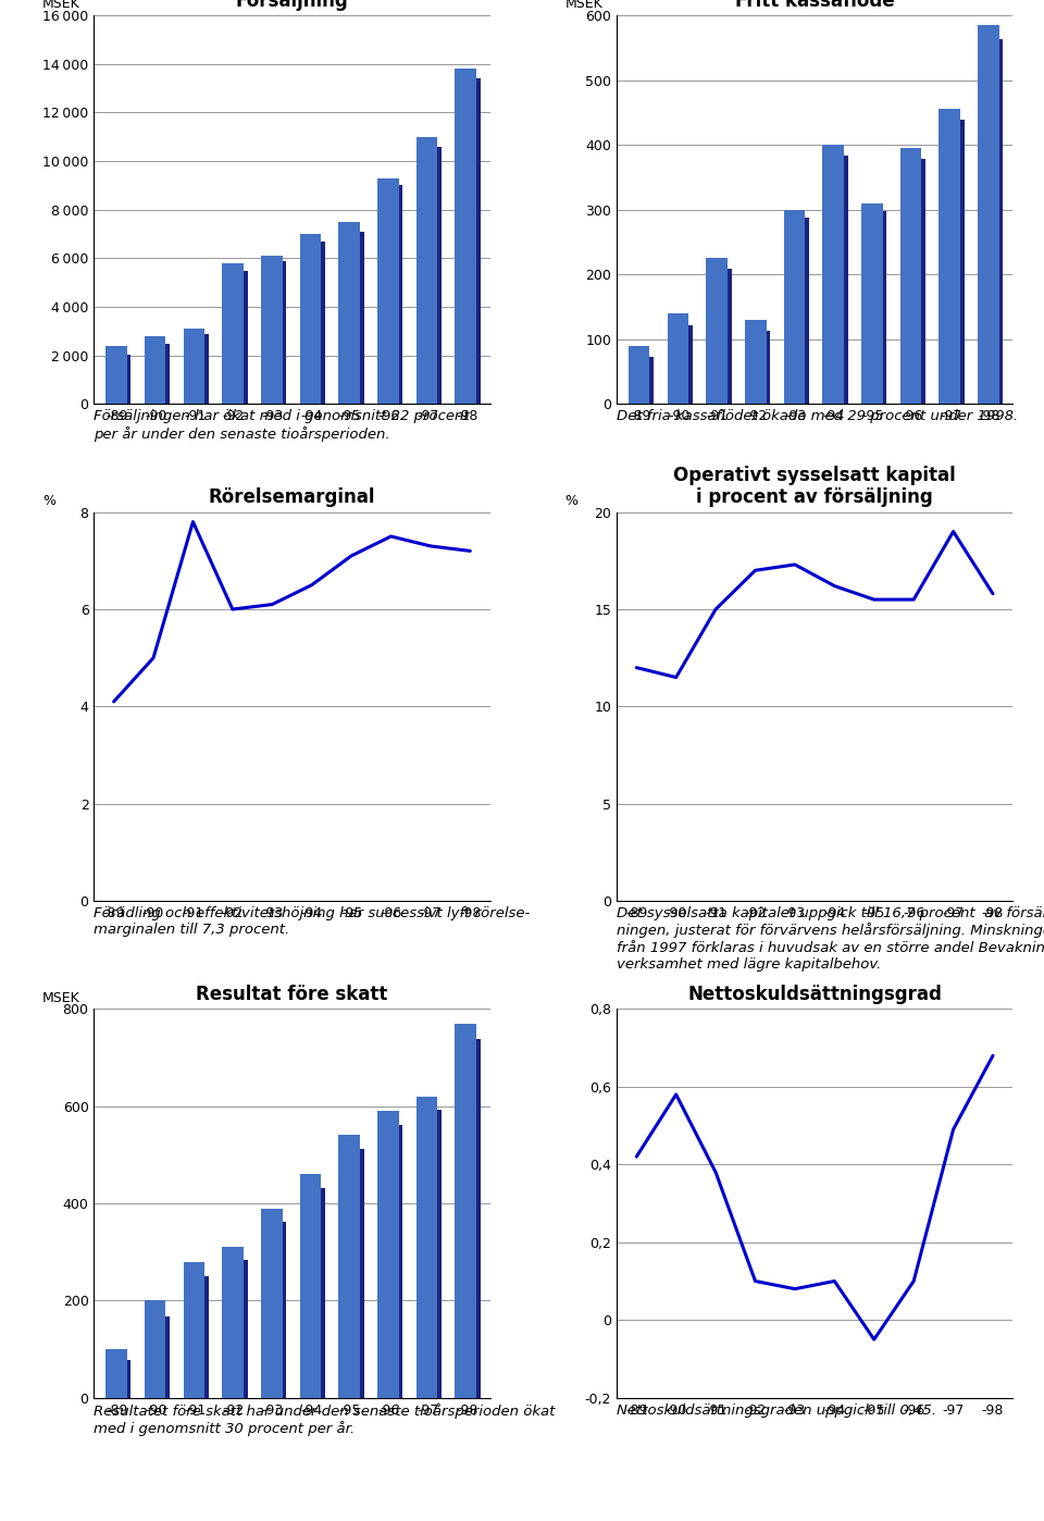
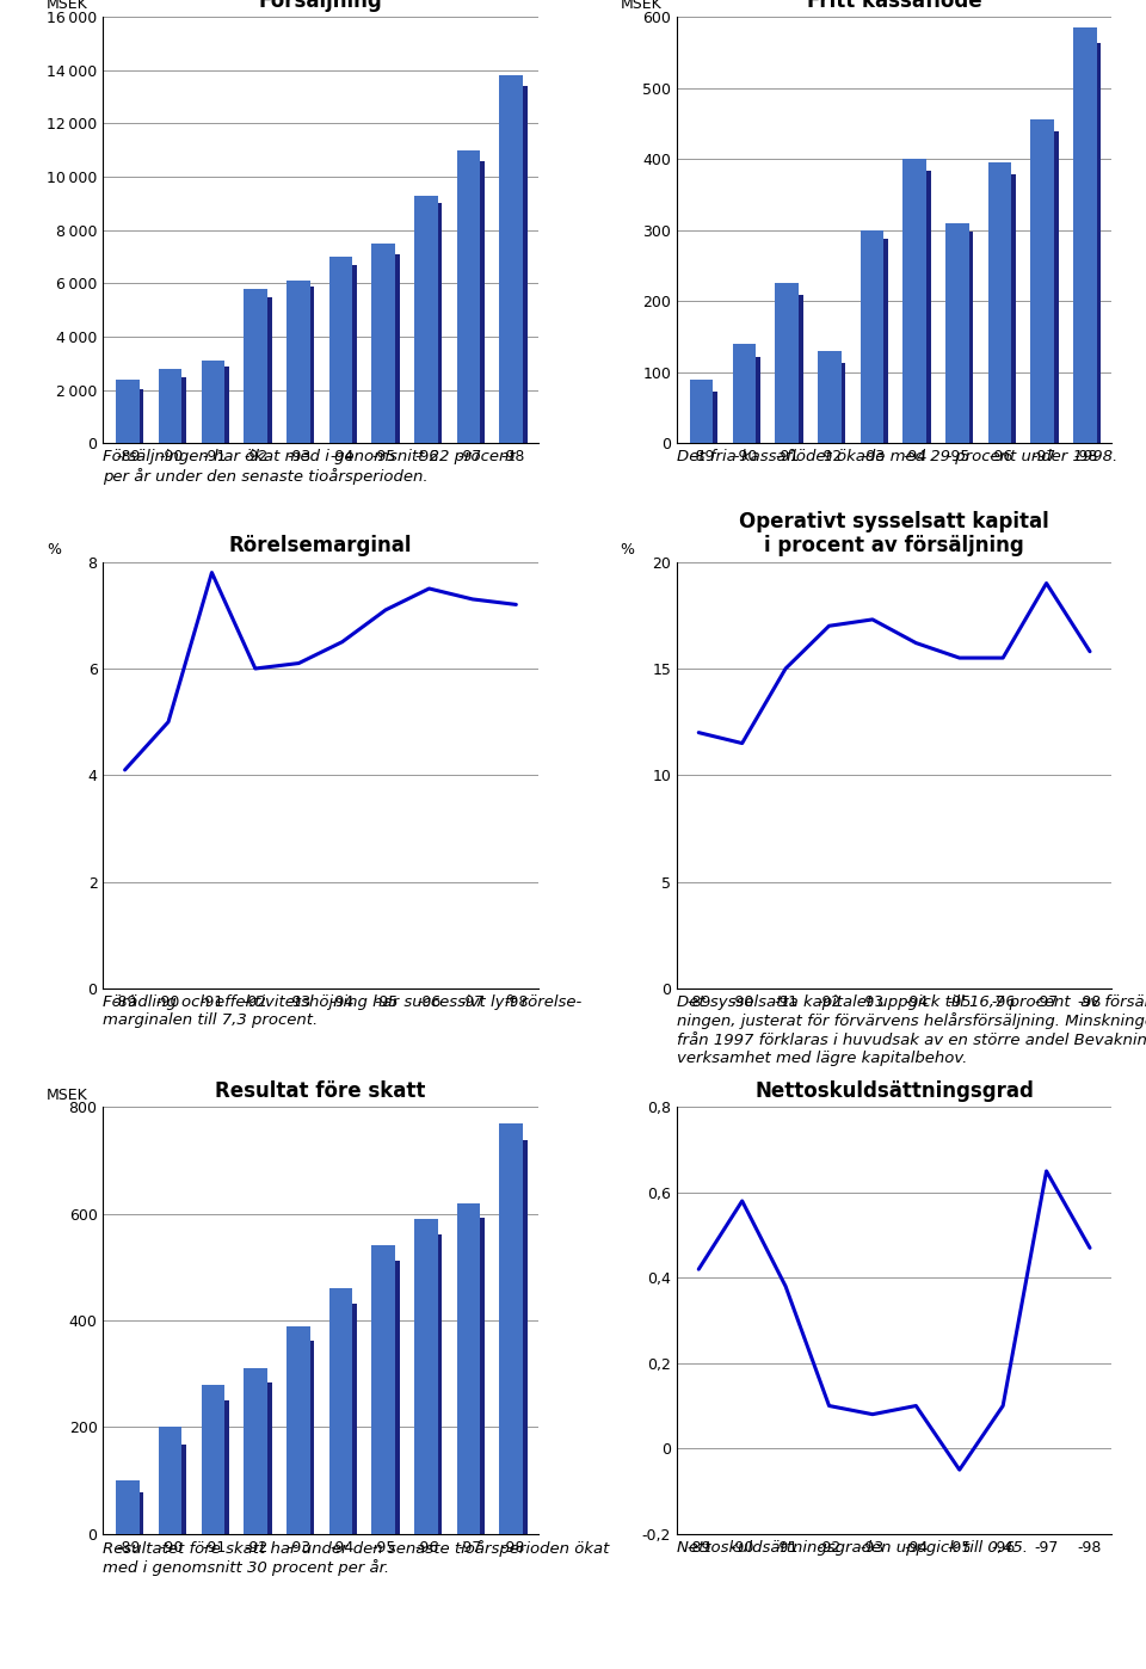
Nettoskuldsättningsgrad/-97: 0,49 -> 0,65
Nettoskuldsättningsgrad/-98: 0,68 -> 0,47
